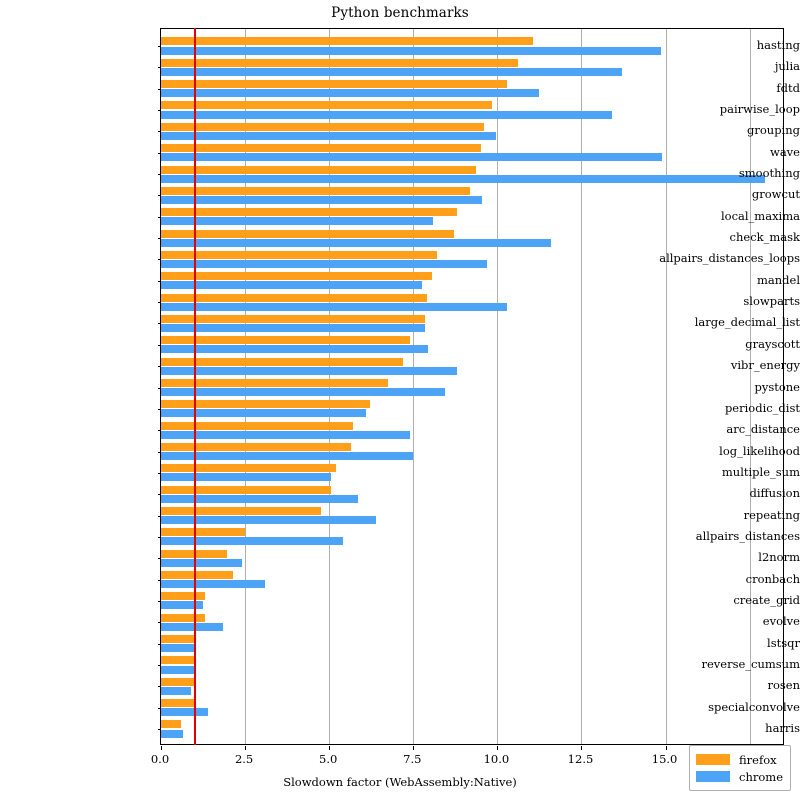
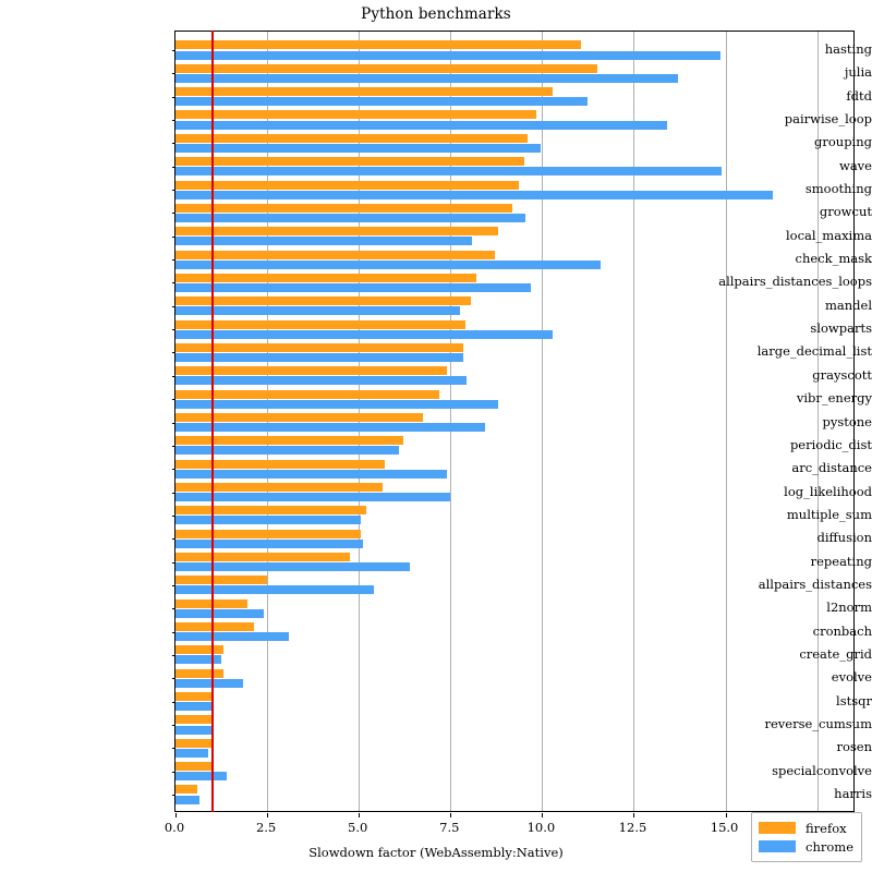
firefox/julia: 10.6 -> 11.5
chrome/smoothing: 17.9 -> 16.3
chrome/diffusion: 5.8 -> 5.1
